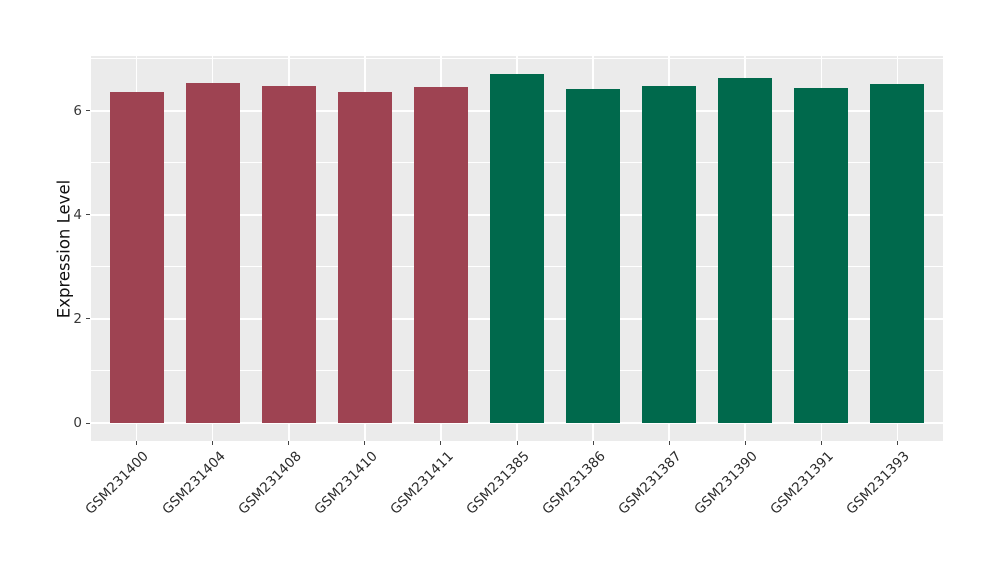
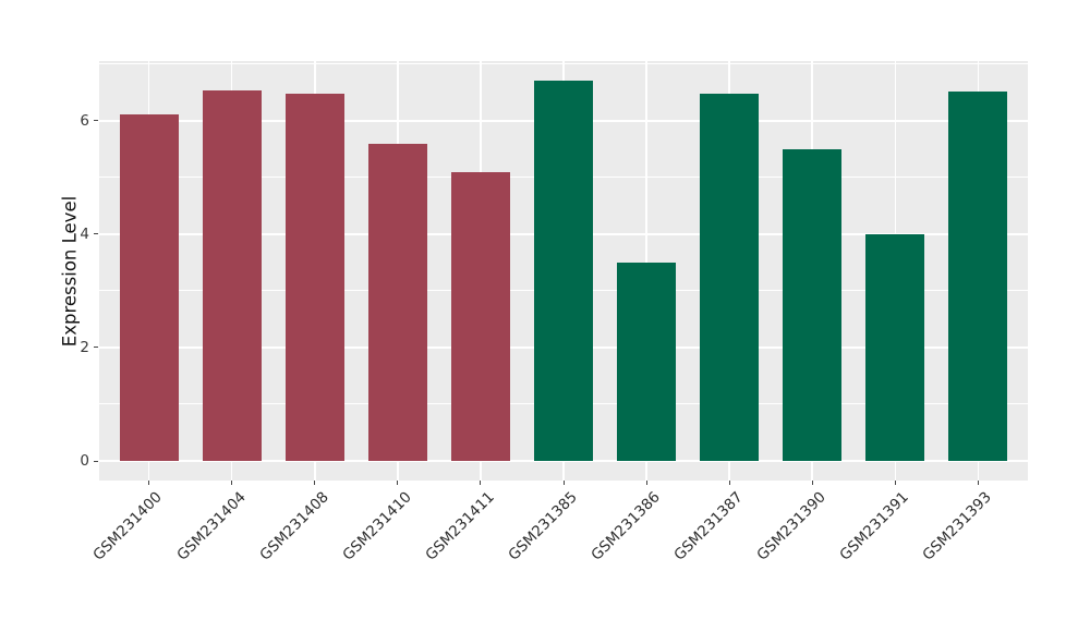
GSM231400: 6.3 -> 6.1
GSM231410: 6.3 -> 5.6
GSM231411: 6.5 -> 5.1
GSM231386: 6.4 -> 3.5
GSM231390: 6.6 -> 5.5
GSM231391: 6.4 -> 4.0
